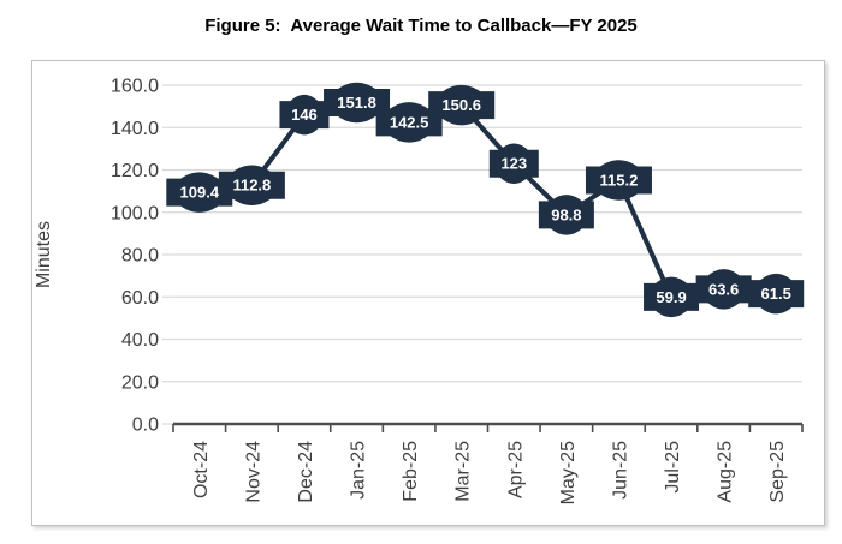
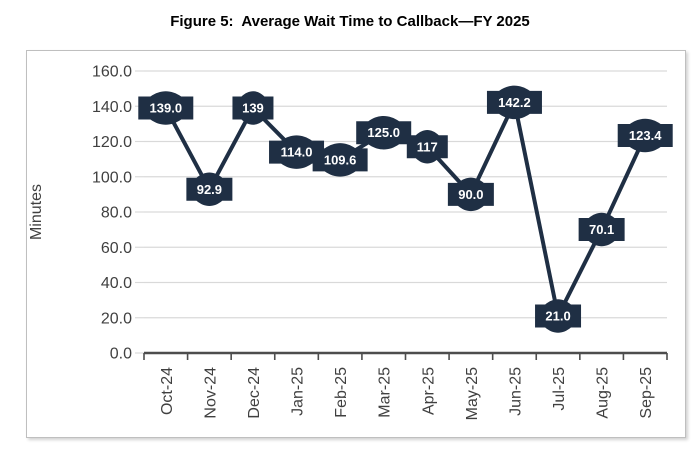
Oct-24: 109.4 -> 139.0
Nov-24: 112.8 -> 92.9
Dec-24: 146 -> 139
Jan-25: 151.8 -> 114.0
Feb-25: 142.5 -> 109.6
Mar-25: 150.6 -> 125.0
Apr-25: 123 -> 117
May-25: 98.8 -> 90.0
Jun-25: 115.2 -> 142.2
Jul-25: 59.9 -> 21.0
Aug-25: 63.6 -> 70.1
Sep-25: 61.5 -> 123.4
